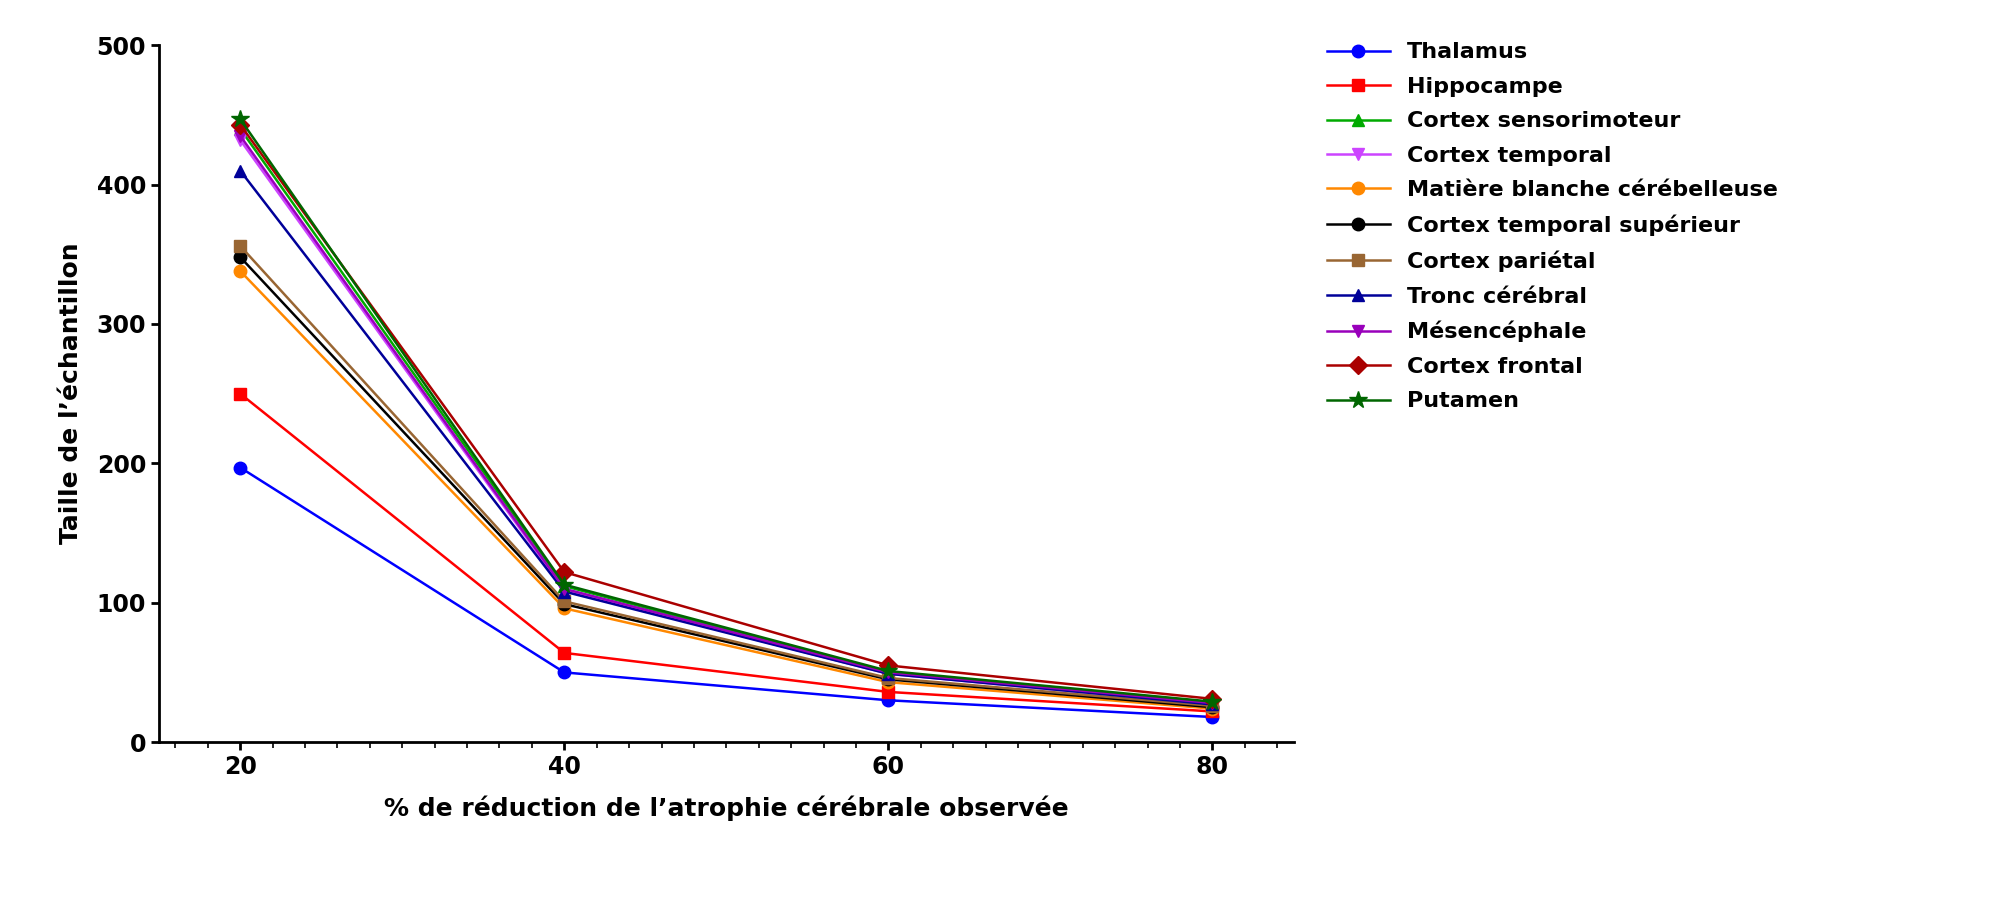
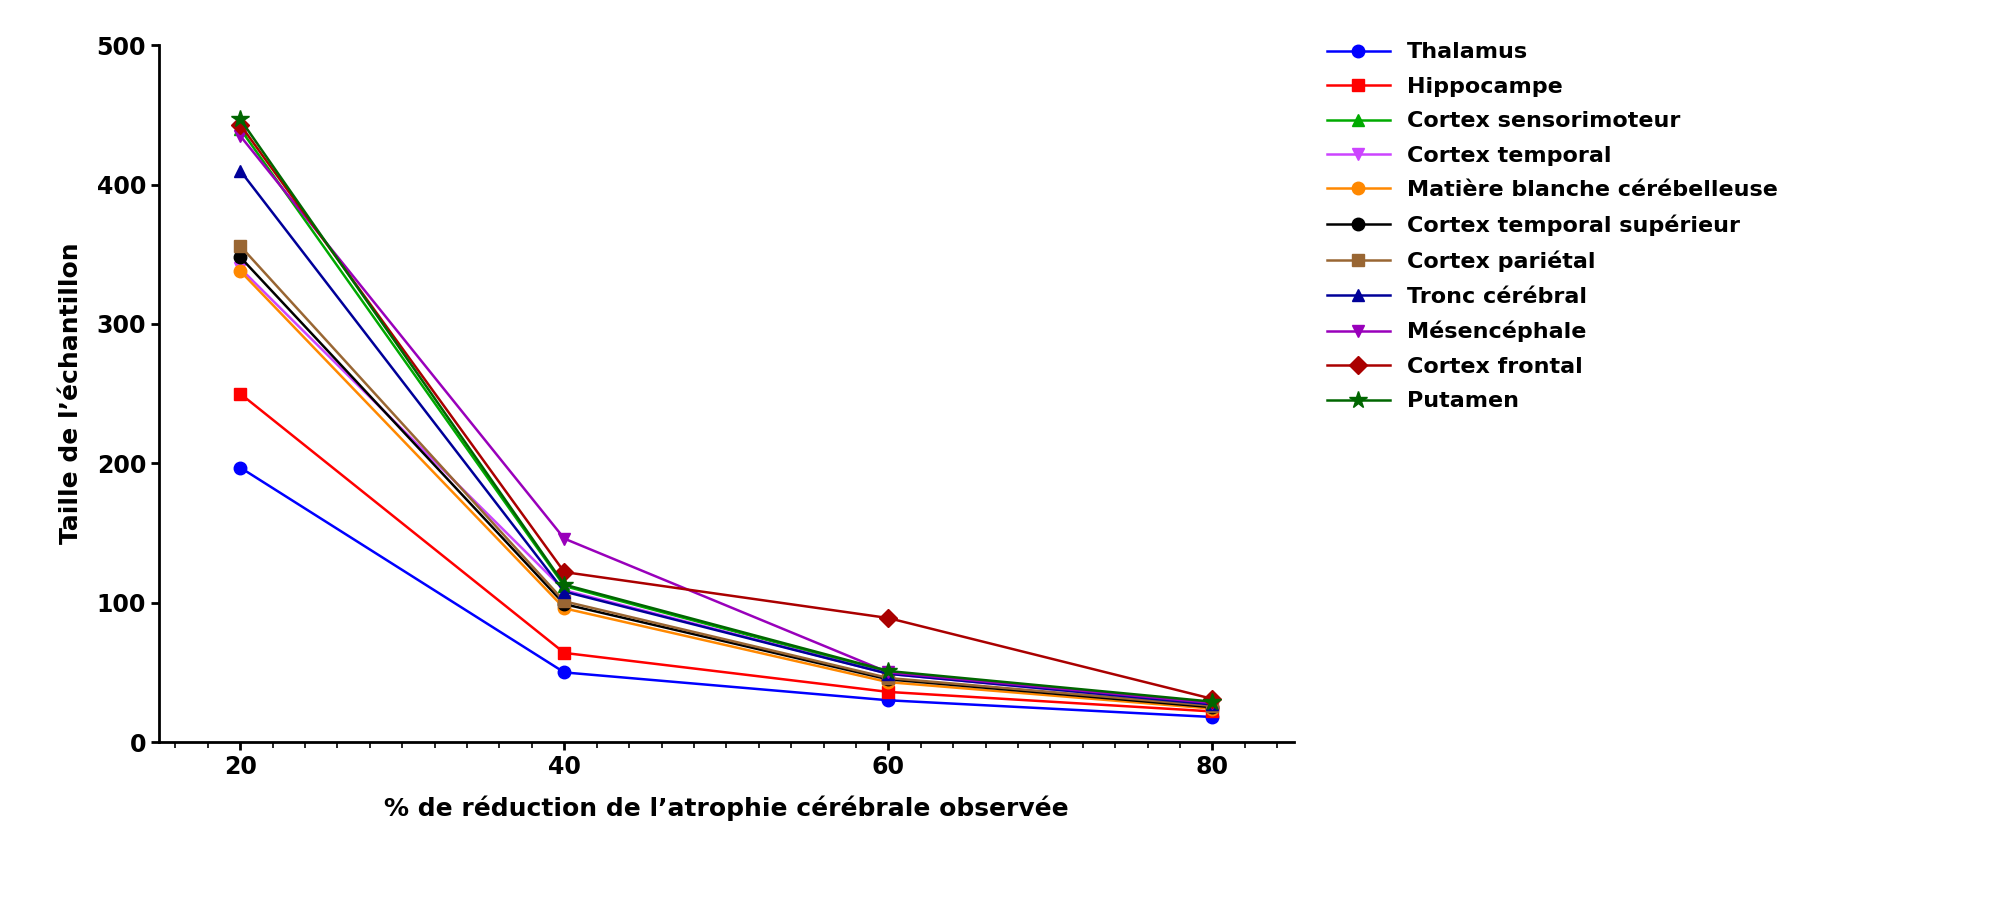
Cortex temporal/20: 432 -> 340
Mésencéphale/40: 110 -> 146
Cortex frontal/60: 55 -> 89
